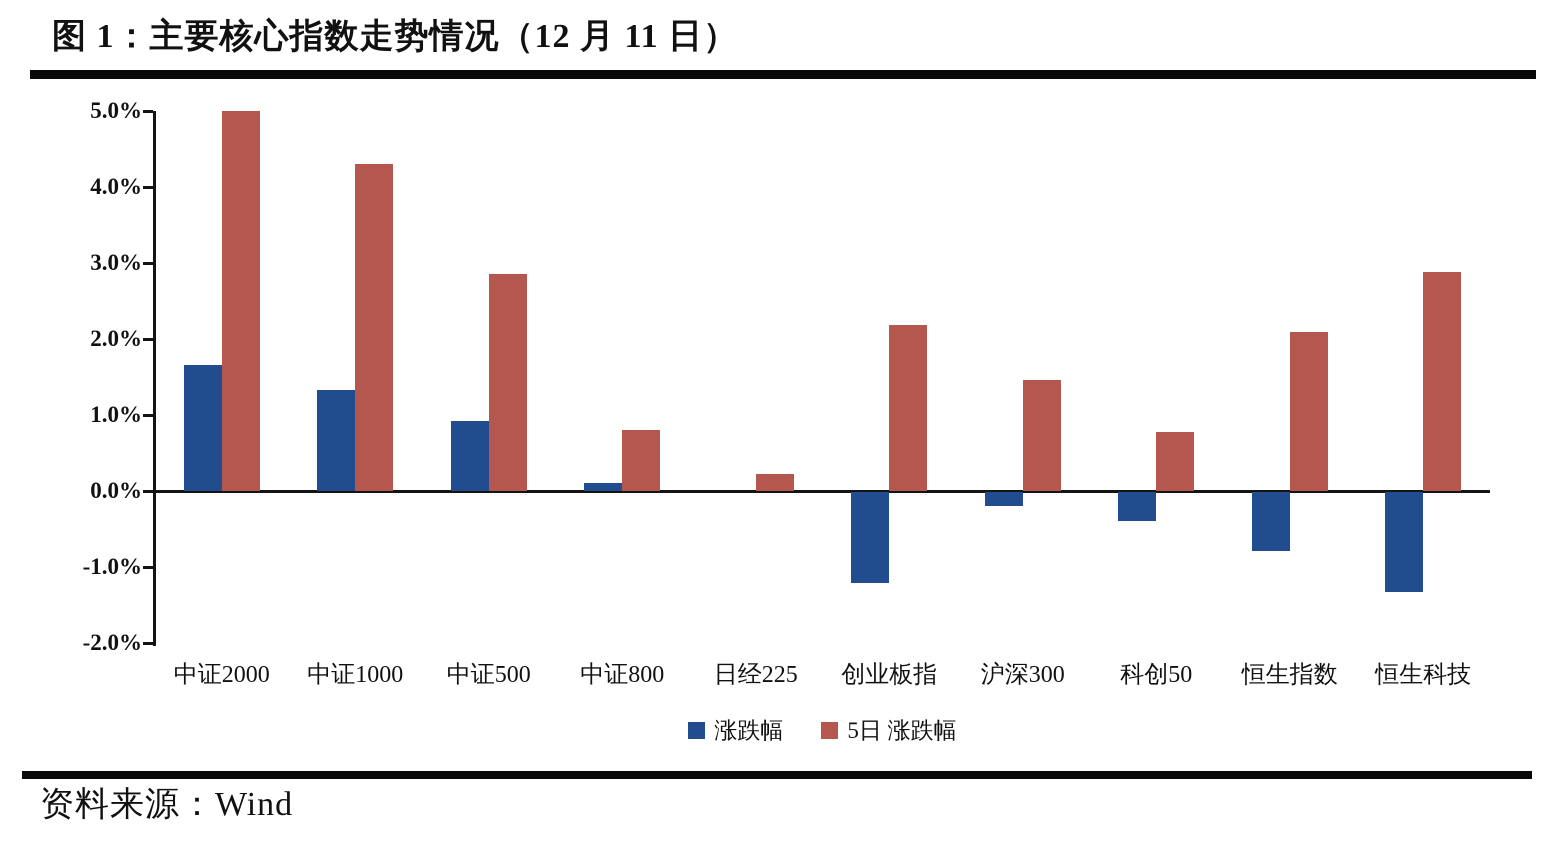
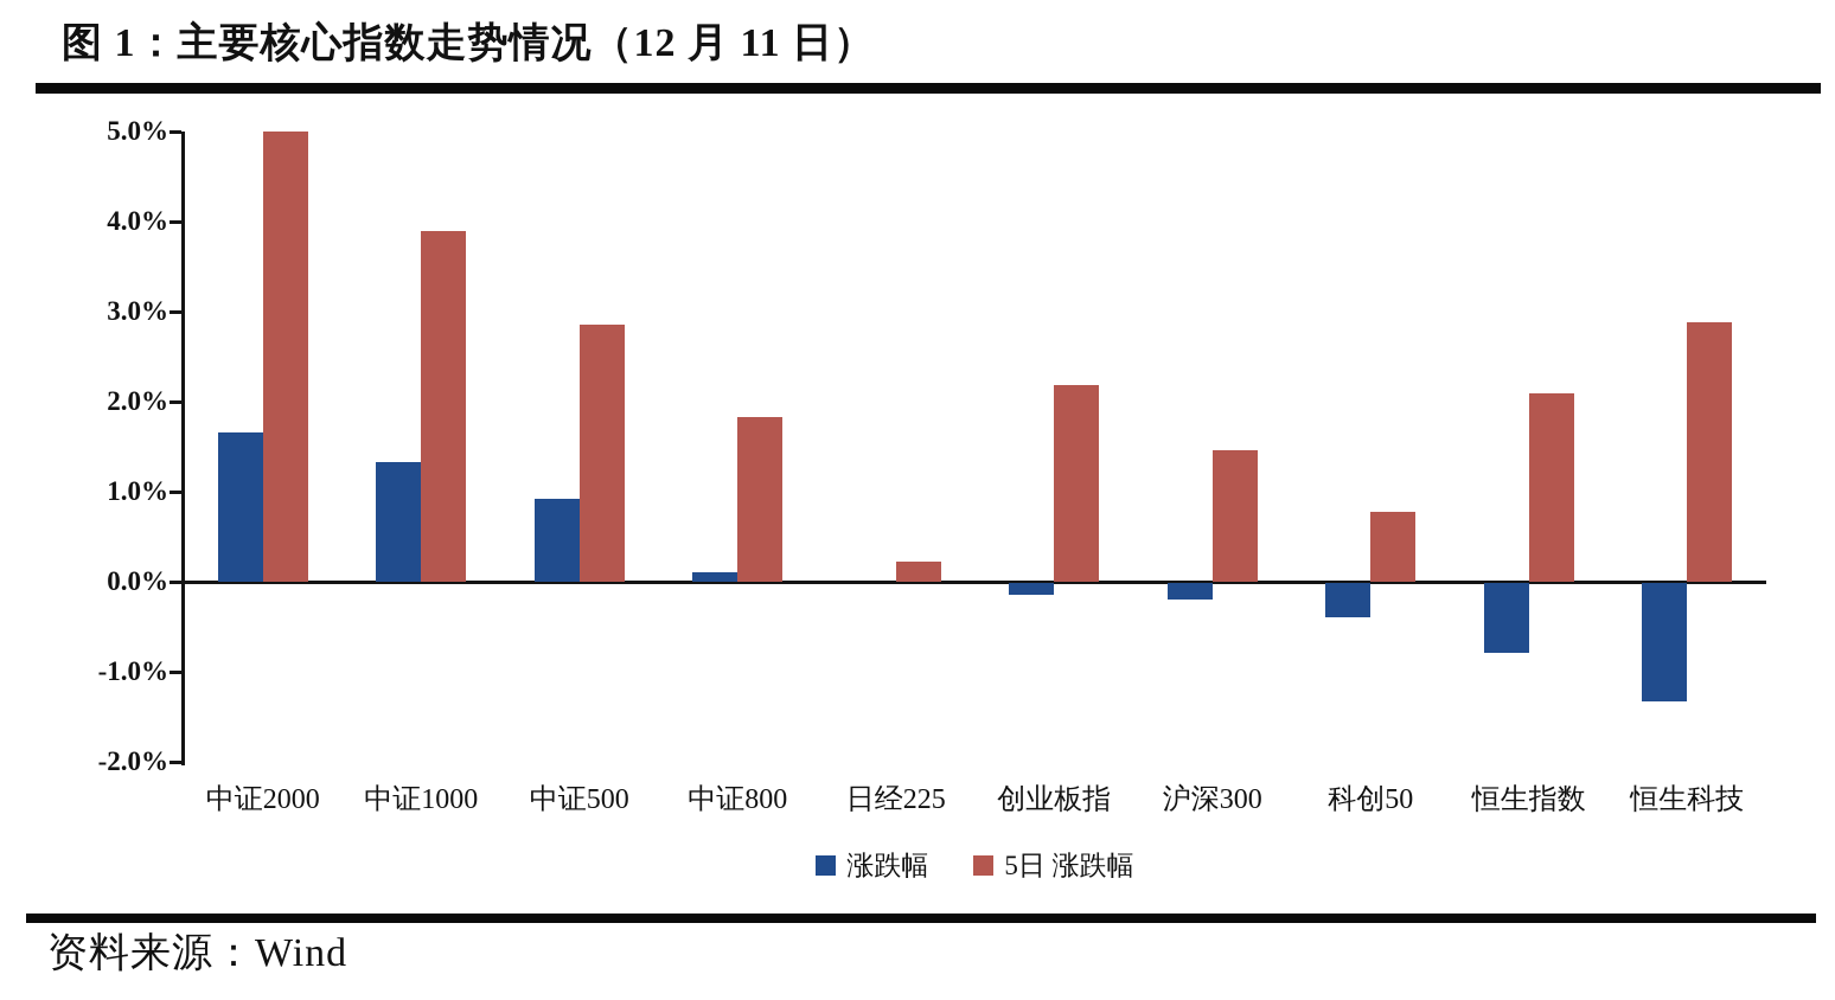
5日 涨跌幅/中证1000: 4.3% -> 3.9%
5日 涨跌幅/中证800: 0.8% -> 1.8%
涨跌幅/创业板指: -1.2% -> -0.1%
